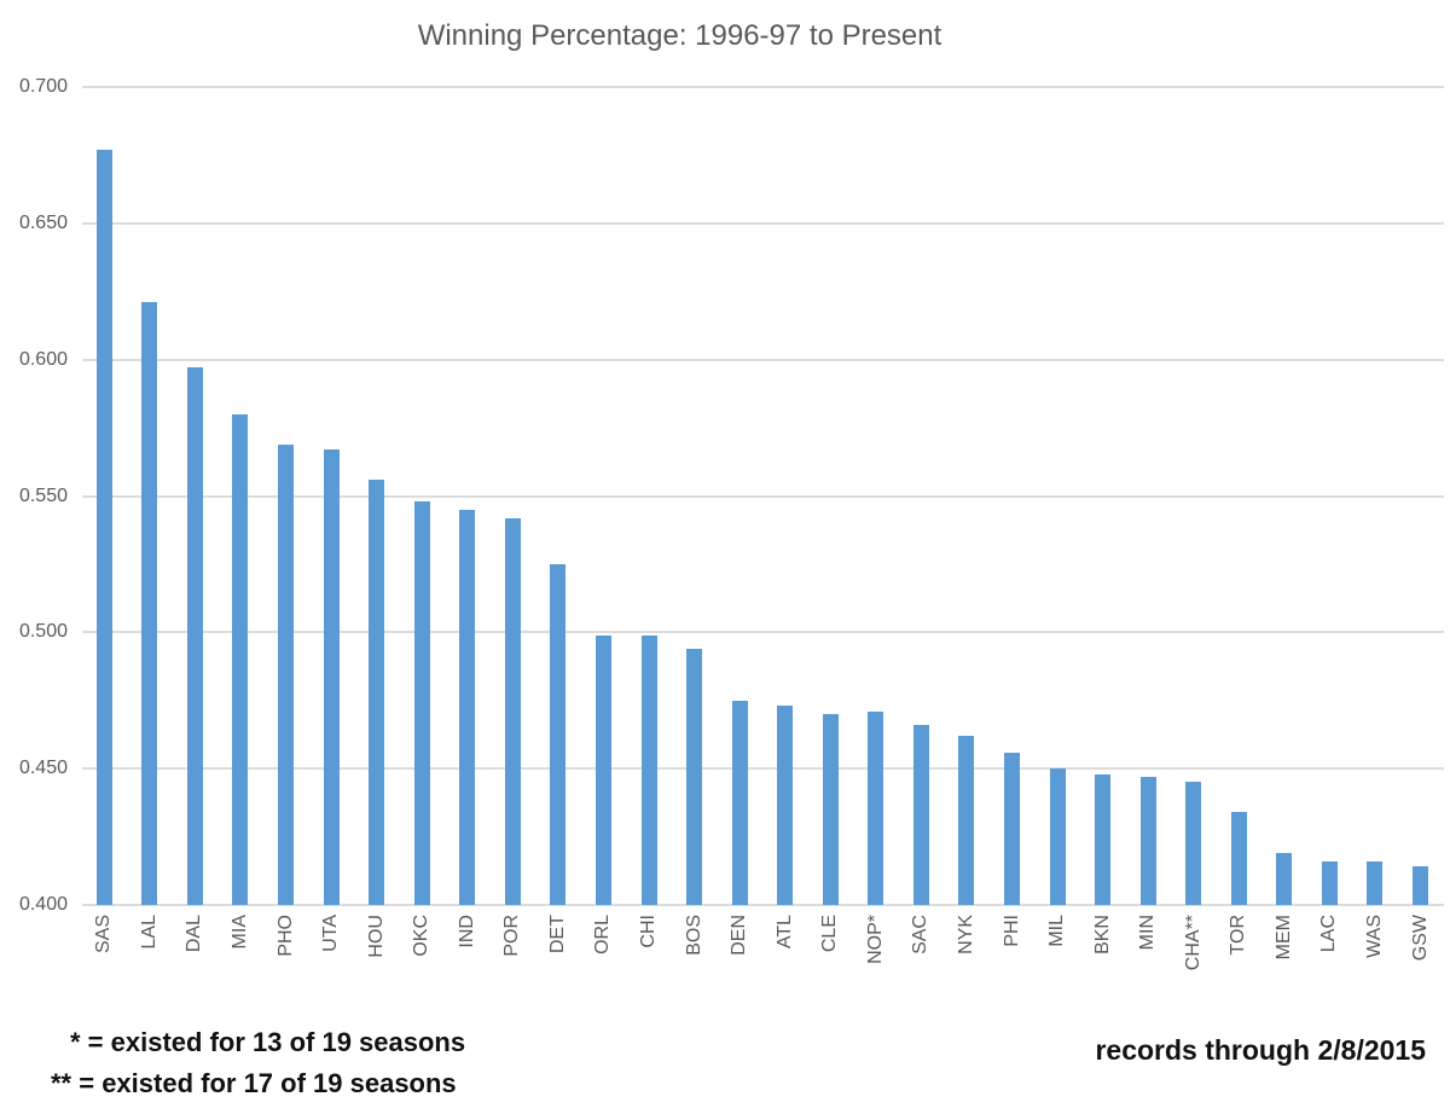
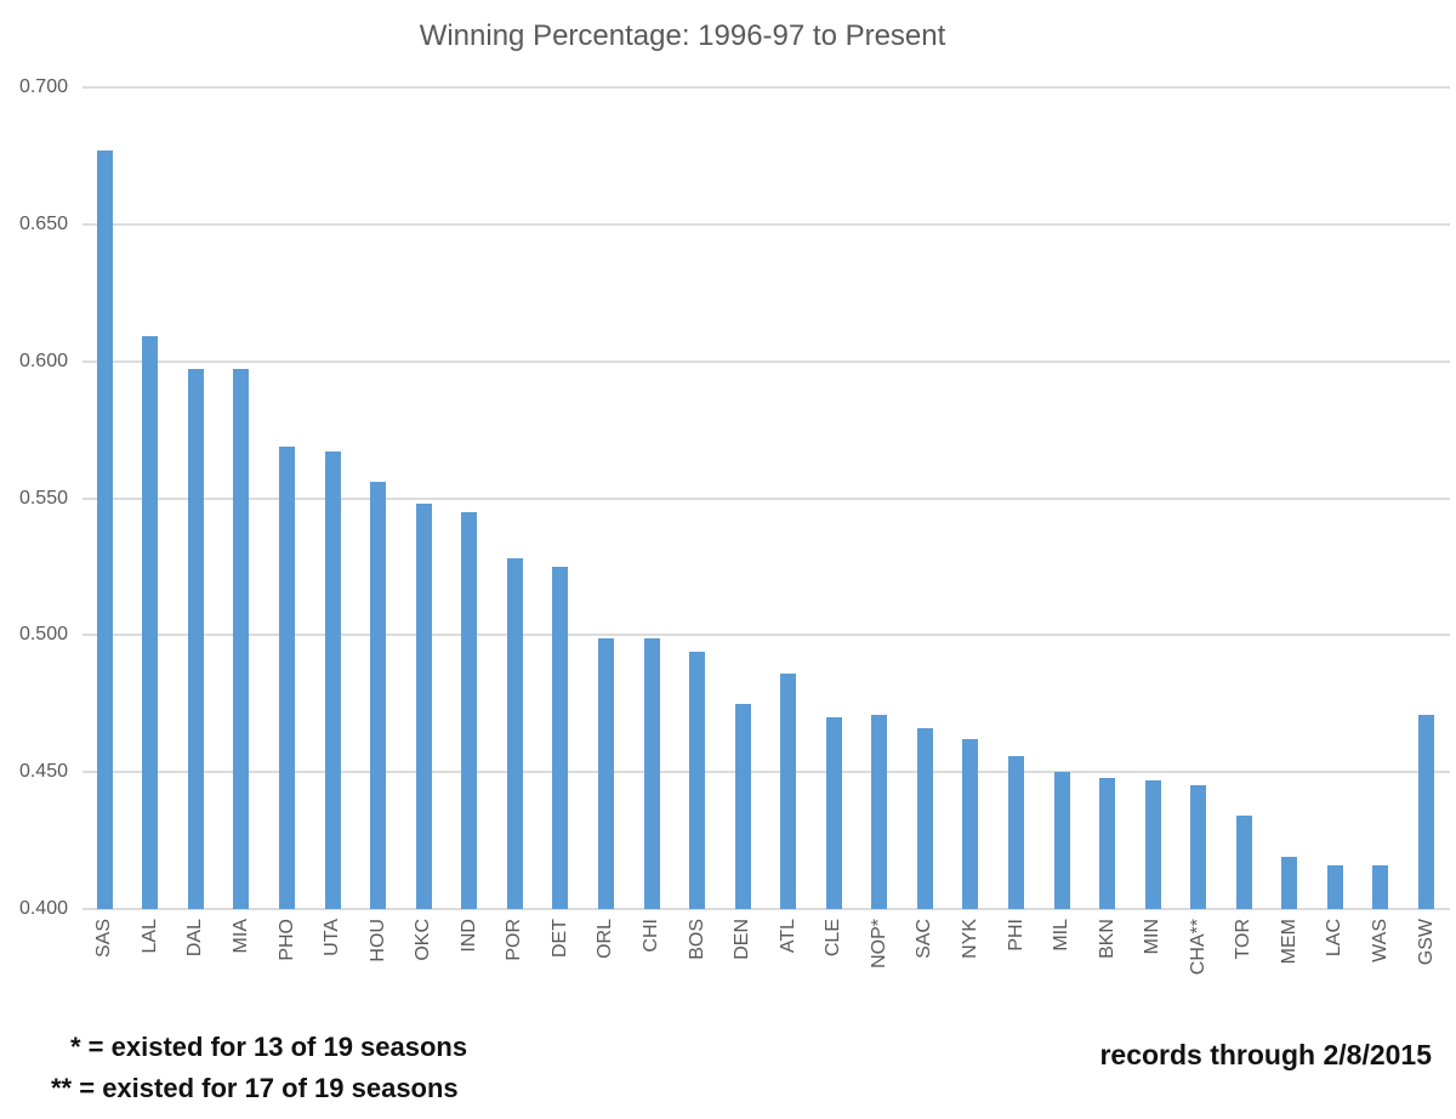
LAL: 0.621 -> 0.609
MIA: 0.580 -> 0.597
POR: 0.542 -> 0.528
ATL: 0.473 -> 0.486
GSW: 0.414 -> 0.471
